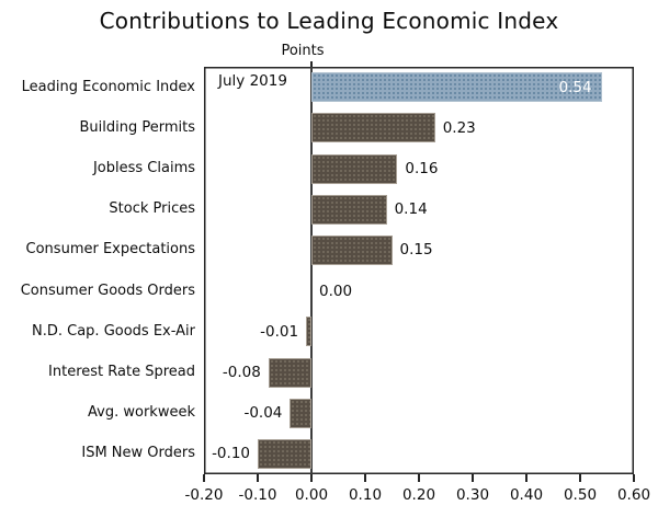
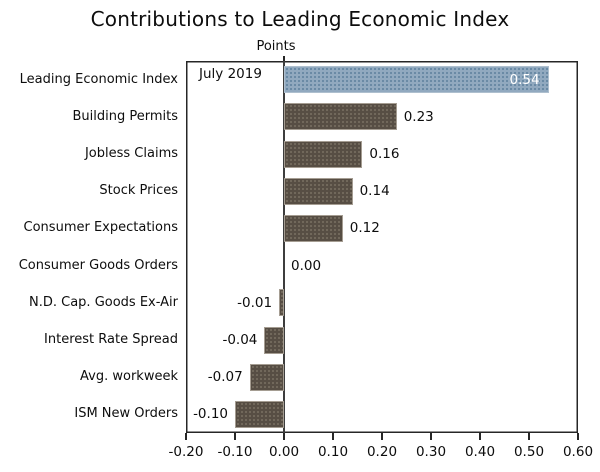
Consumer Expectations: 0.15 -> 0.12
Interest Rate Spread: -0.08 -> -0.04
Avg. workweek: -0.04 -> -0.07
